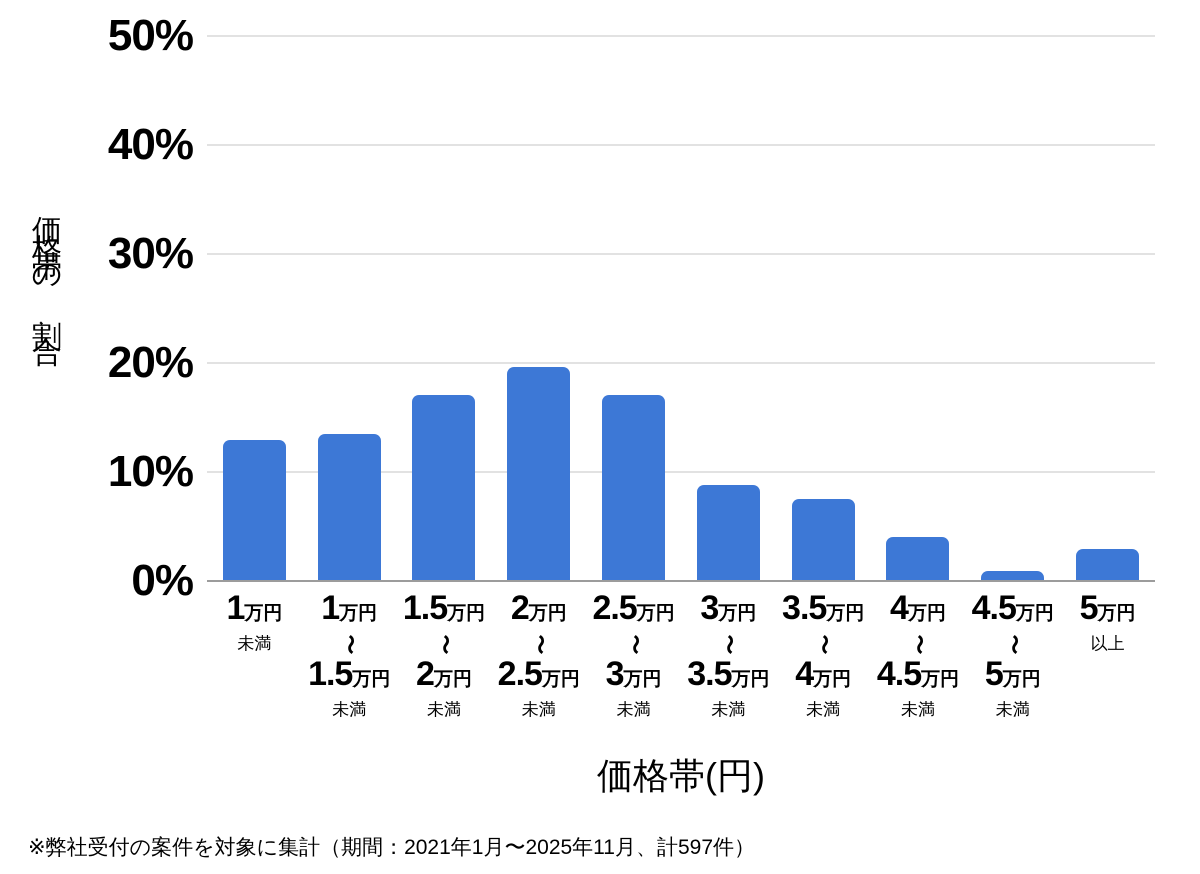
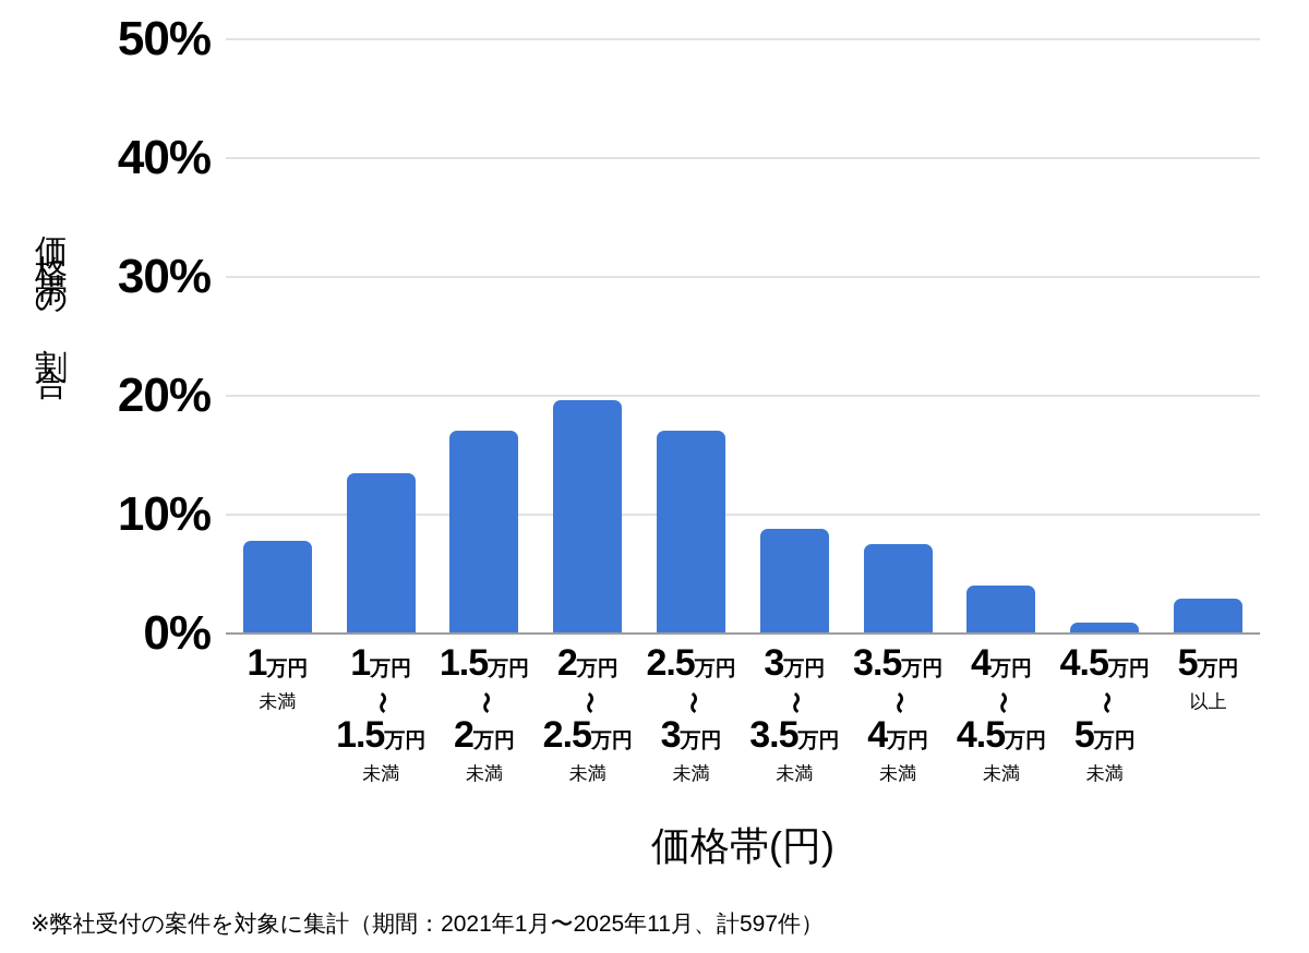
1万円未満: 12,9% -> 7,8%
